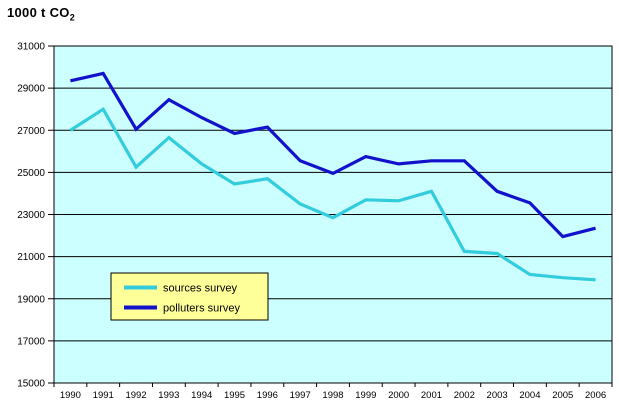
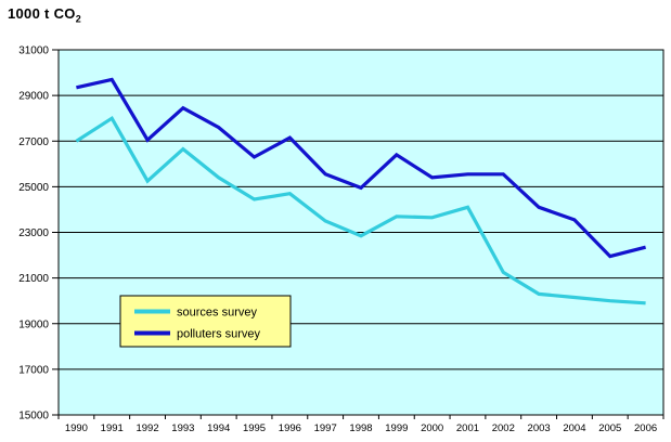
polluters survey/1995: 26800 -> 26300
polluters survey/1999: 25800 -> 26400
sources survey/2003: 21200 -> 20300
